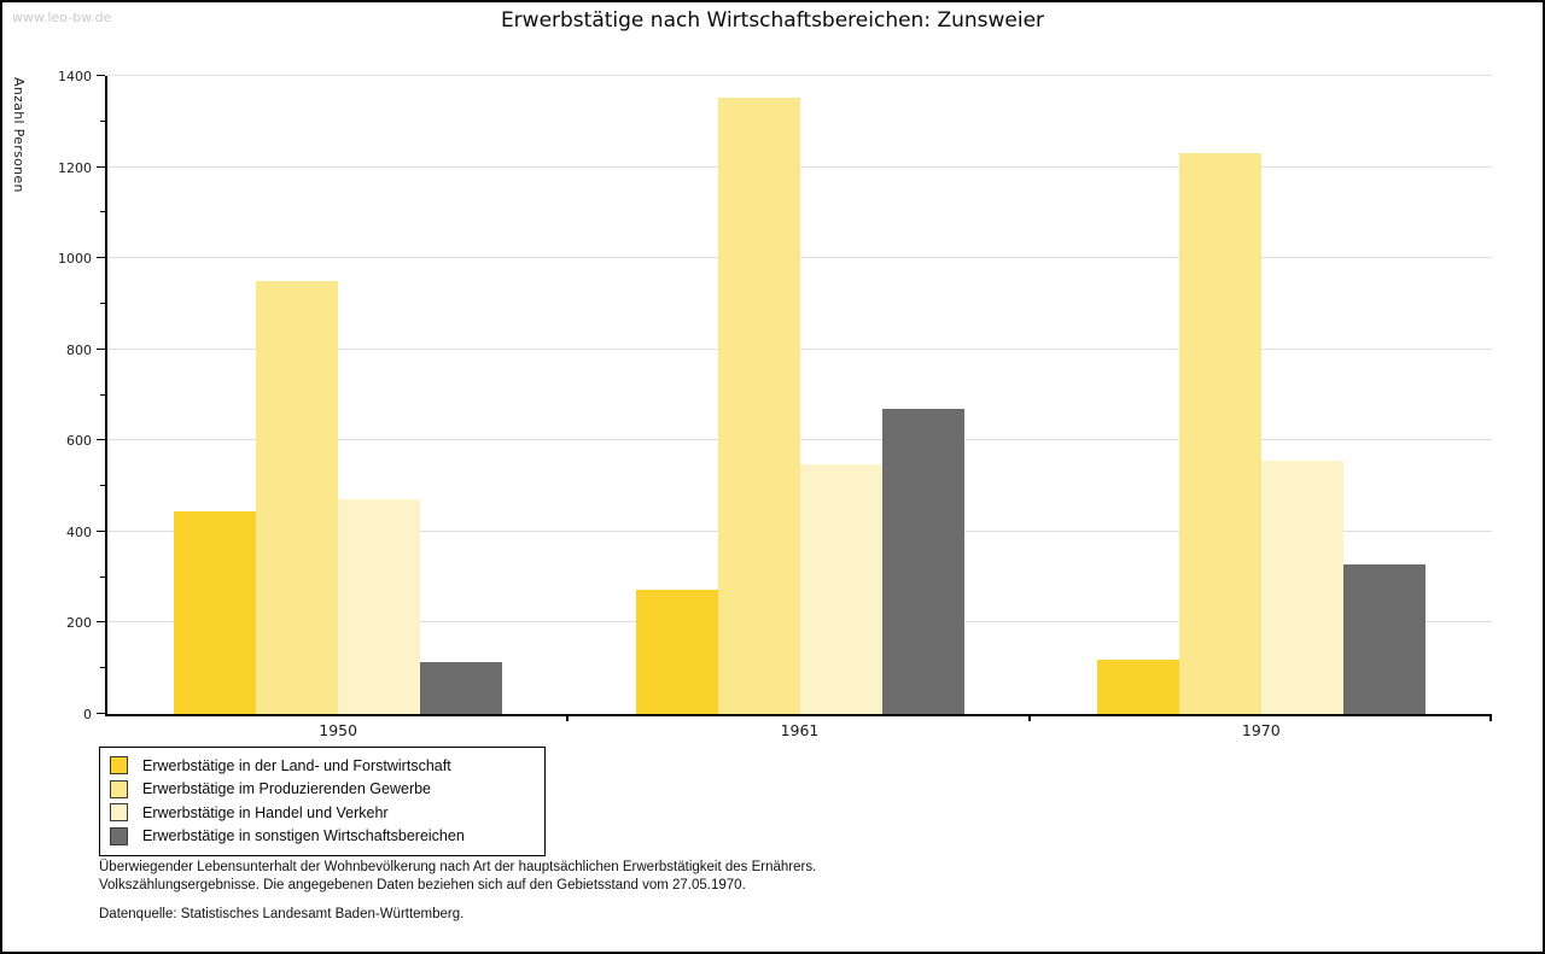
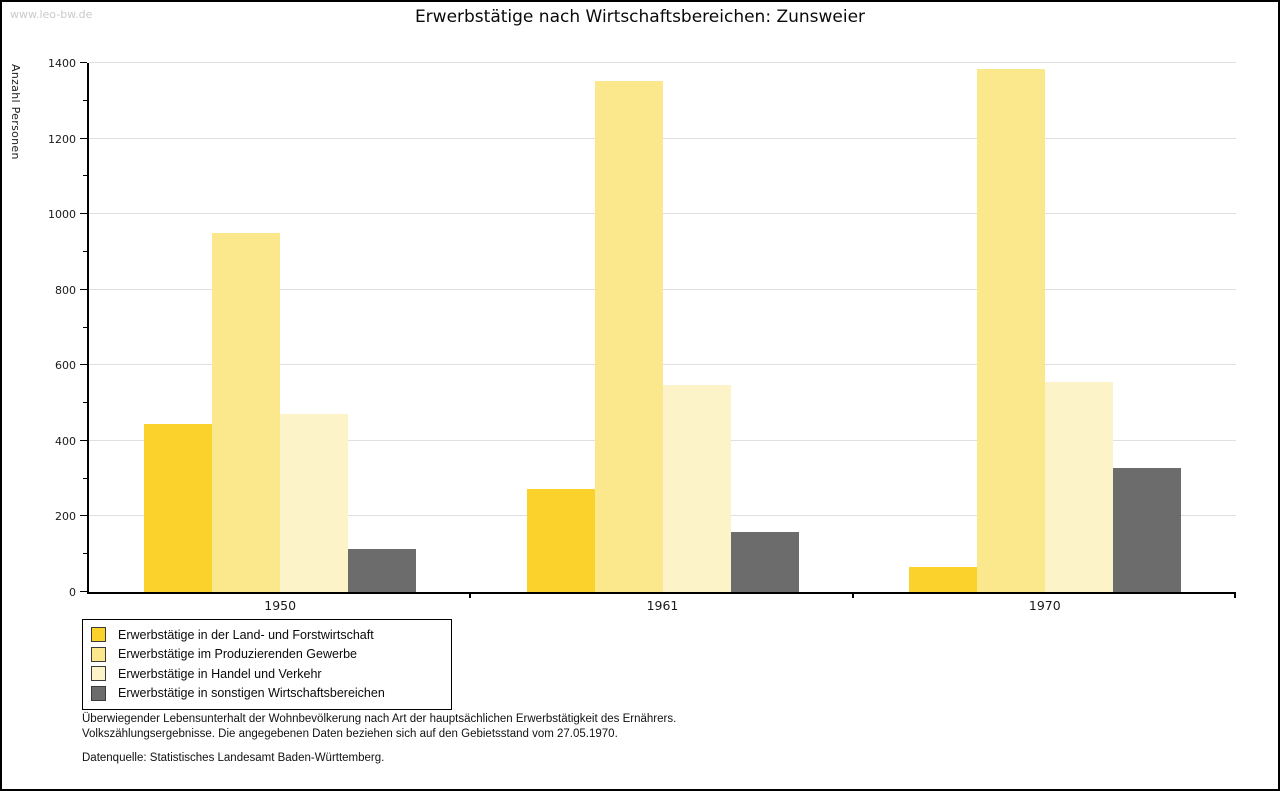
Erwerbstätige in sonstigen Wirtschaftsbereichen/1961: 670 -> 160
Erwerbstätige in der Land- und Forstwirtschaft/1970: 120 -> 70
Erwerbstätige im Produzierenden Gewerbe/1970: 1230 -> 1380
